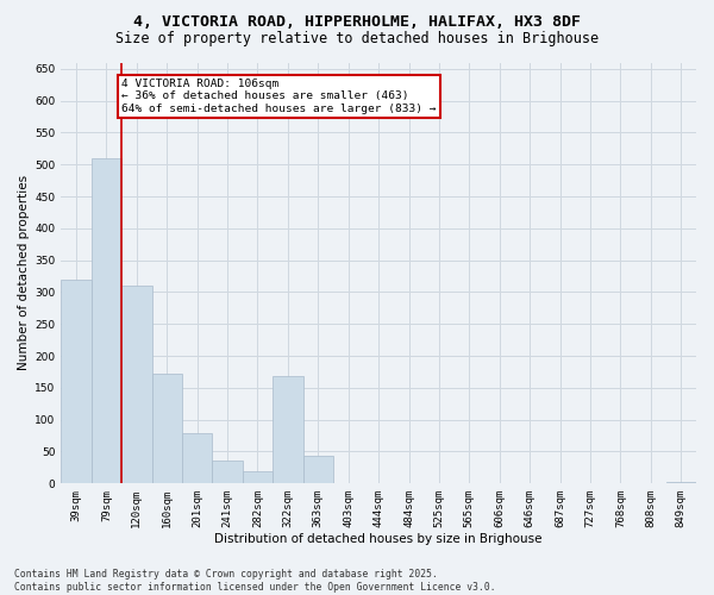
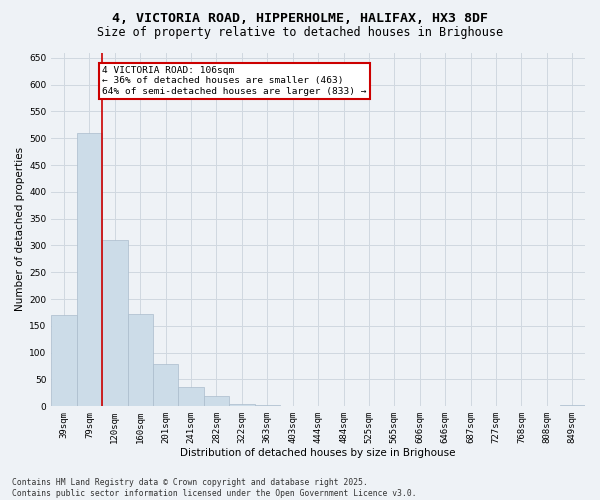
39sqm: 320 -> 170
322sqm: 168 -> 5
363sqm: 44 -> 2
